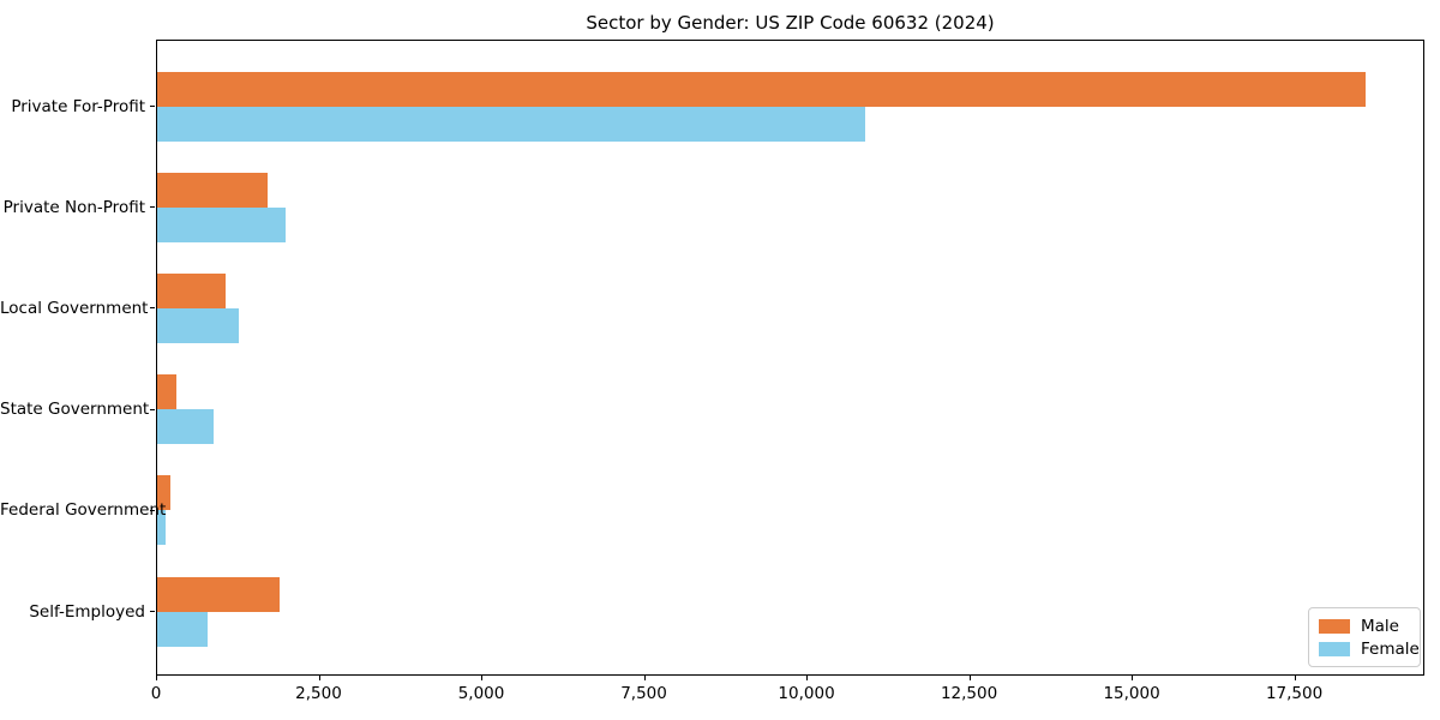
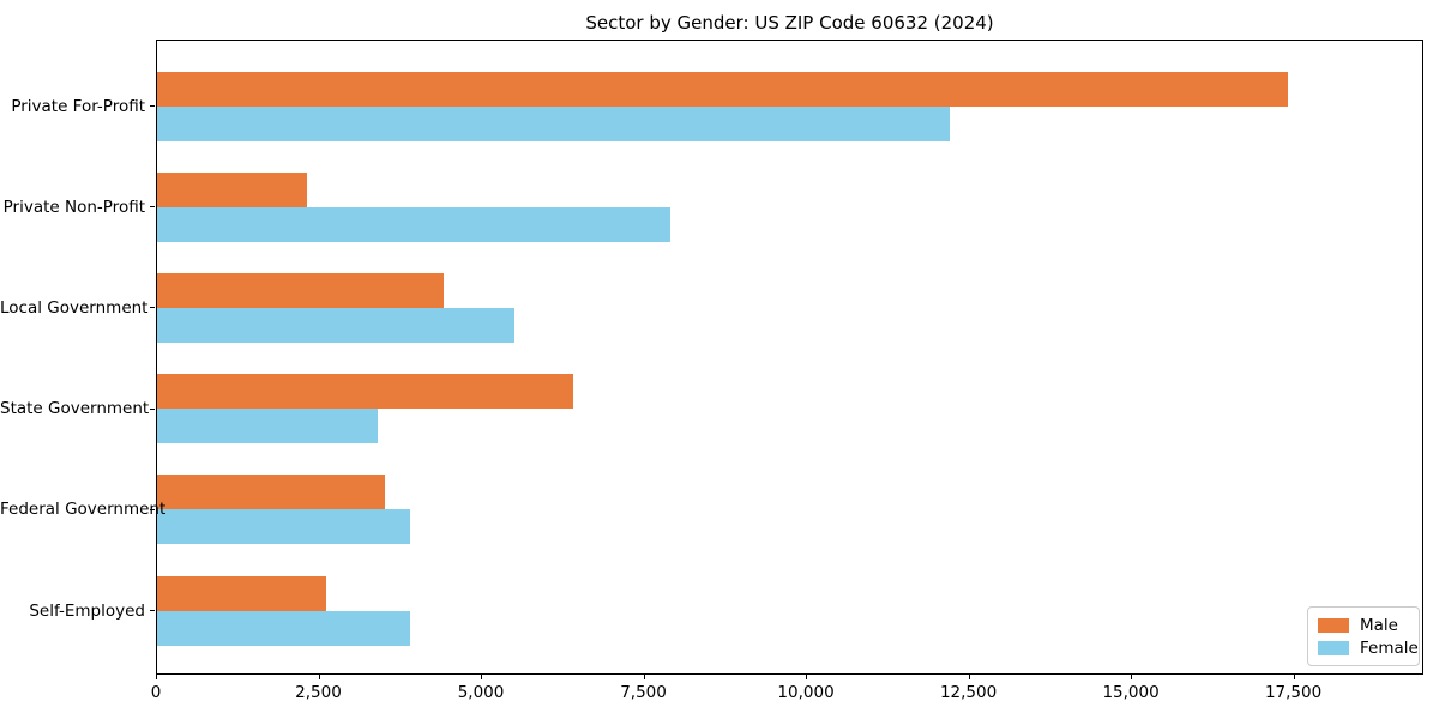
Male/Private For-Profit: 18600 -> 17400
Female/Private For-Profit: 10900 -> 12200
Male/Private Non-Profit: 1700 -> 2300
Female/Private Non-Profit: 2000 -> 7900
Male/Local Government: 1100 -> 4400
Female/Local Government: 1300 -> 5500
Male/State Government: 300 -> 6400
Female/State Government: 900 -> 3400
Male/Federal Government: 200 -> 3500
Female/Federal Government: 100 -> 3900
Male/Self-Employed: 1900 -> 2600
Female/Self-Employed: 800 -> 3900
